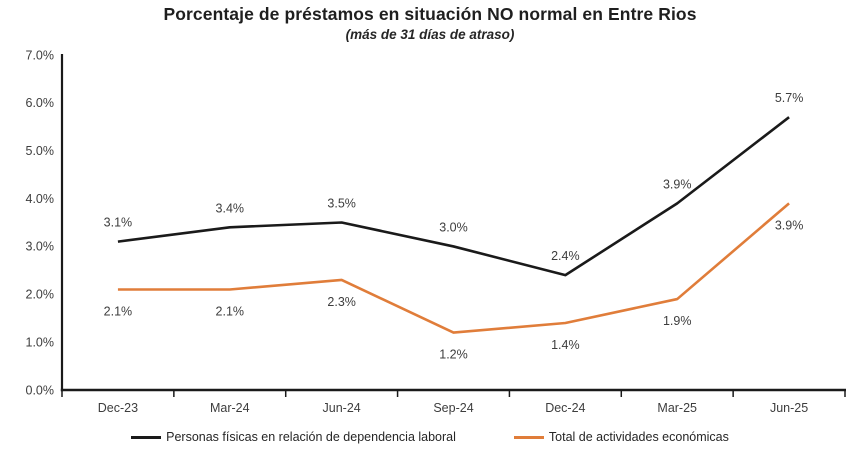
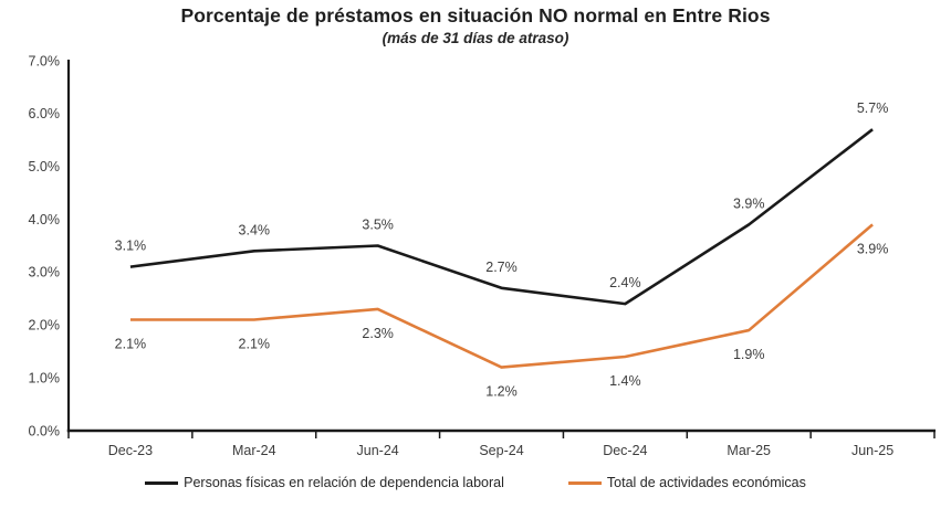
Personas físicas en relación de dependencia laboral/Sep-24: 3.0% -> 2.7%
